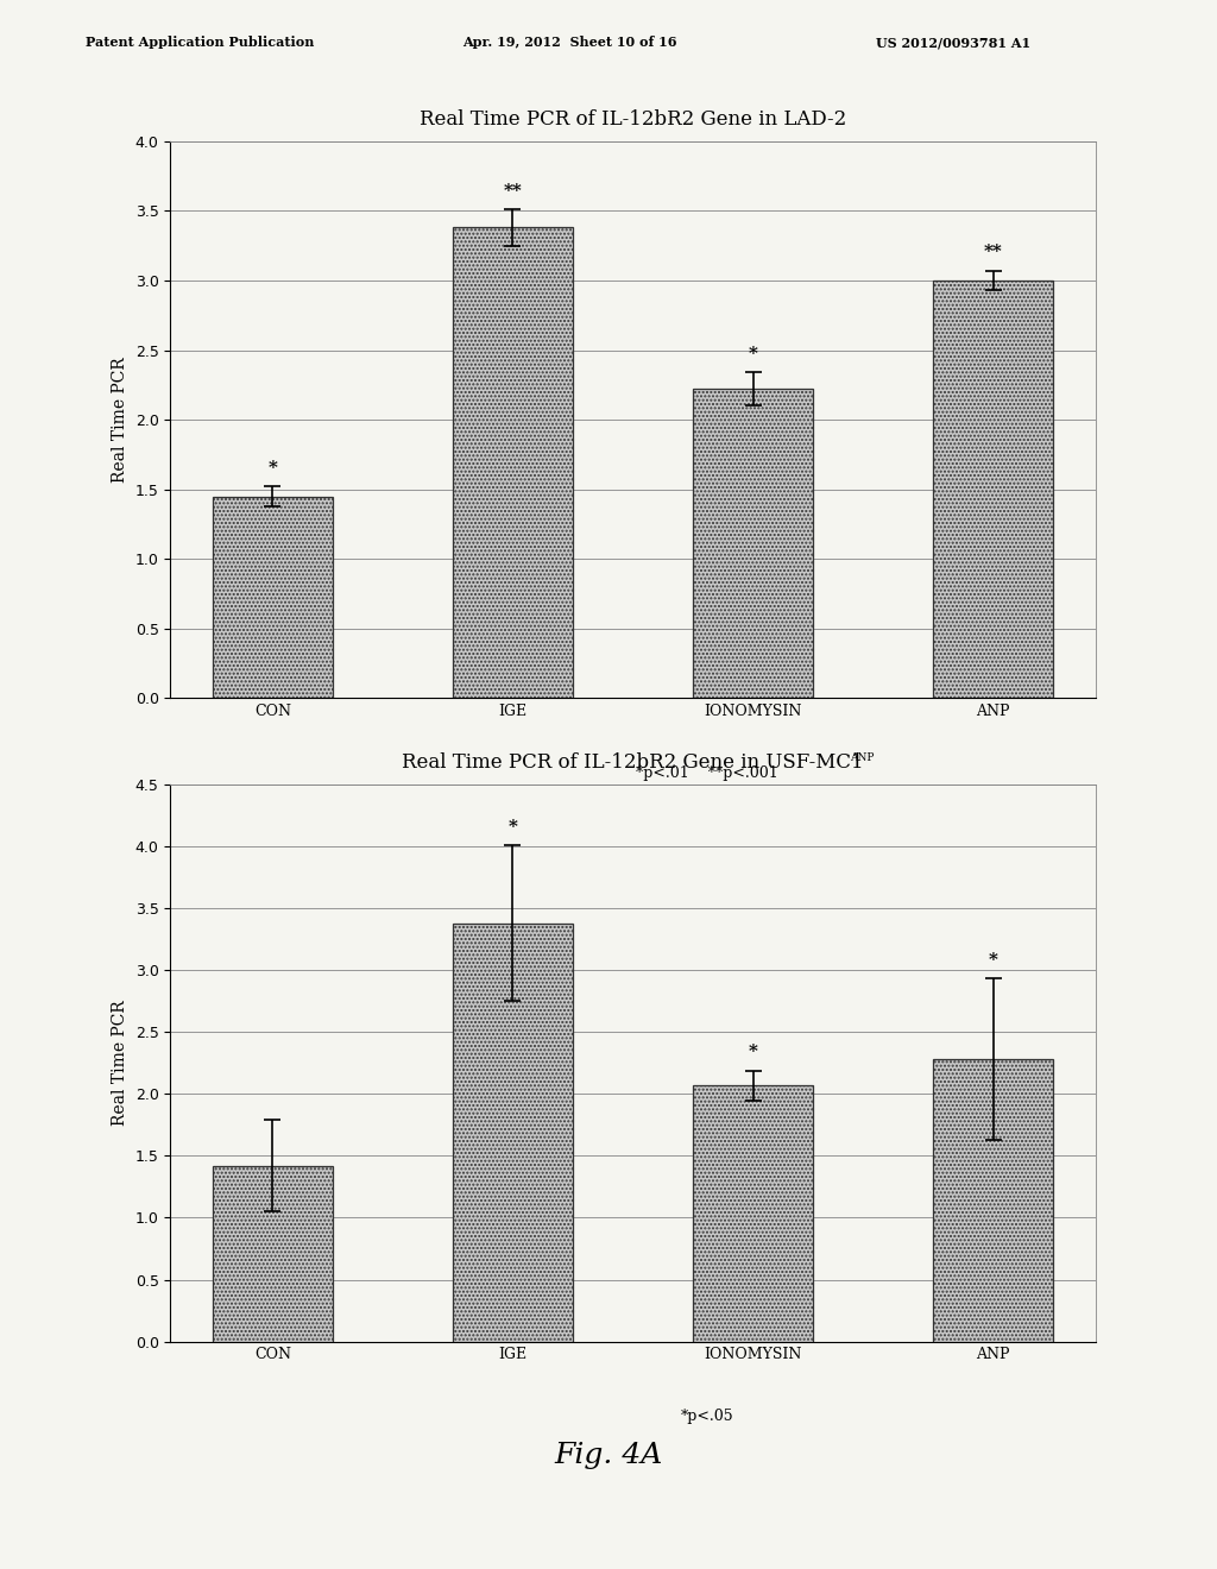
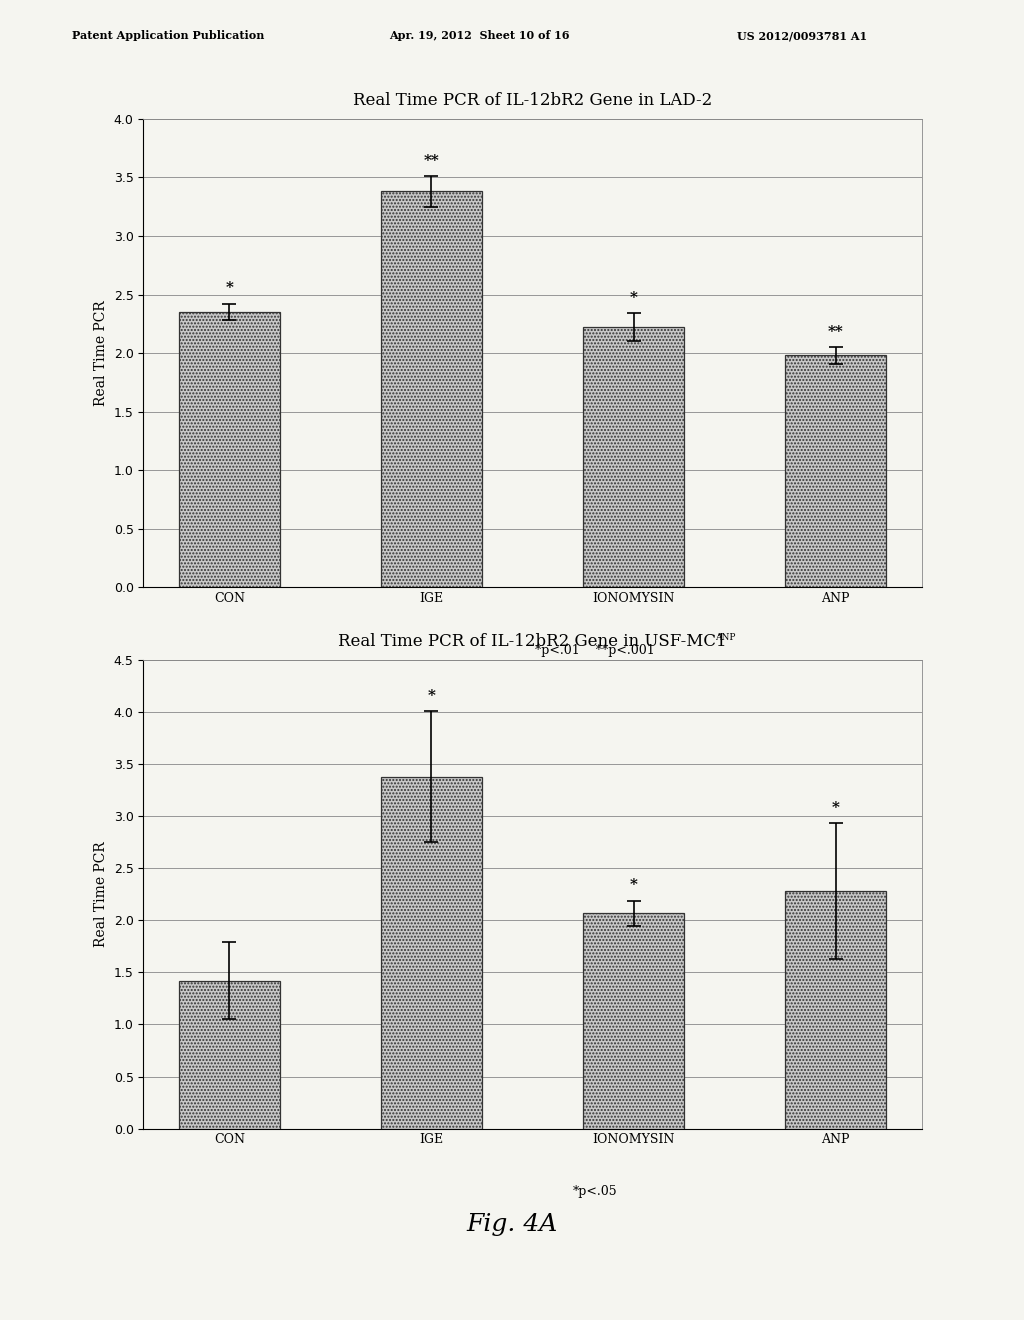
Real Time PCR of IL-12bR2 Gene in LAD-2/CON: 1.45 -> 2.35
Real Time PCR of IL-12bR2 Gene in LAD-2/ANP: 3.00 -> 1.98
